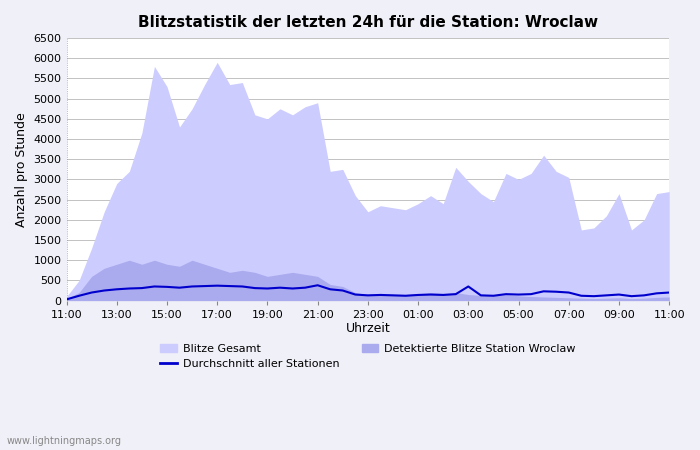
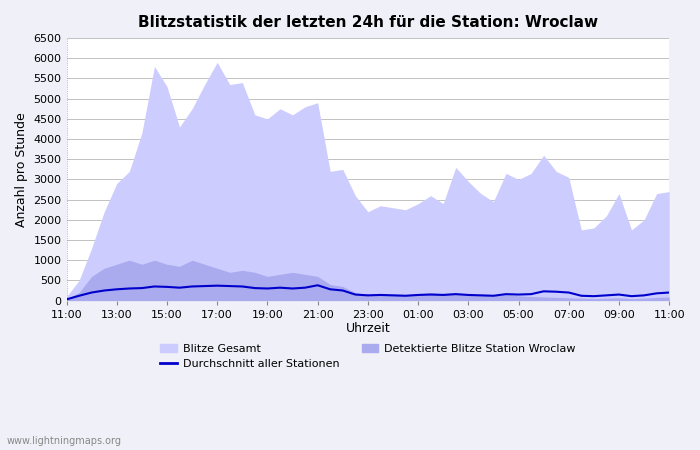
Durchschnitt aller Stationen/03:00: 350 -> 140
